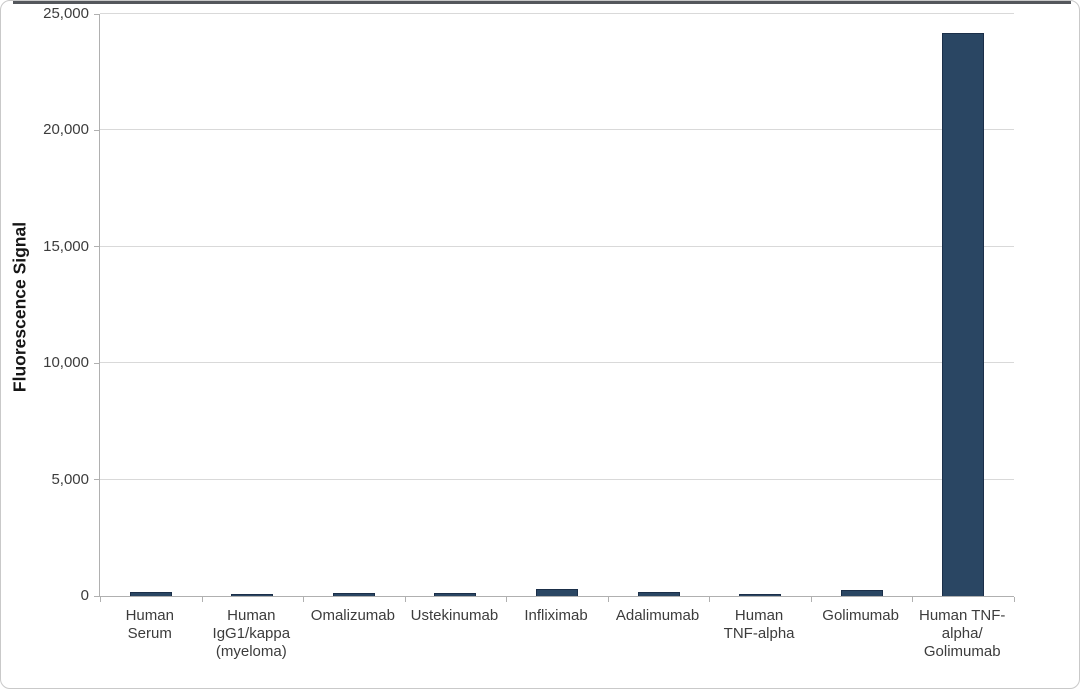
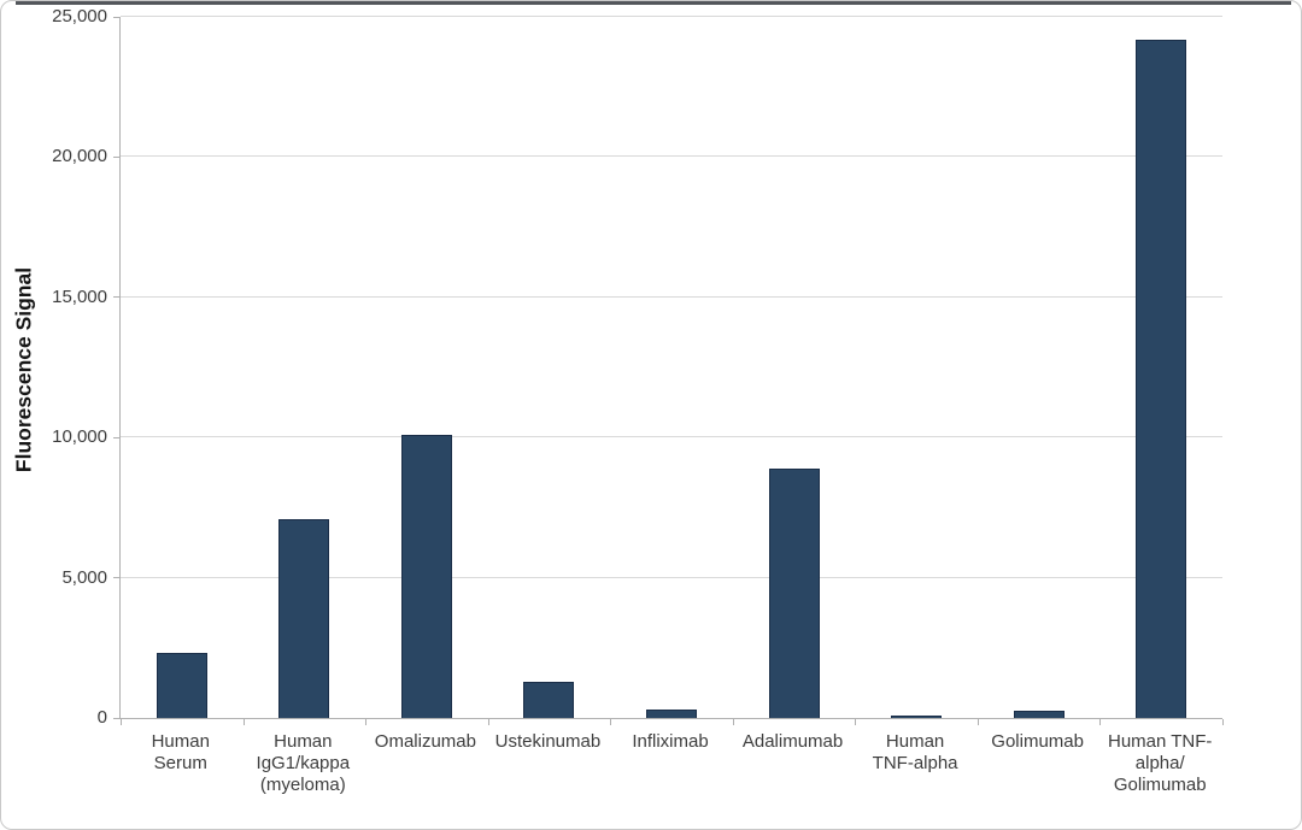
Human Serum: 200 -> 2300
Human IgG1/kappa (myeloma): 100 -> 7100
Omalizumab: 100 -> 10100
Ustekinumab: 100 -> 1300
Adalimumab: 200 -> 8900
